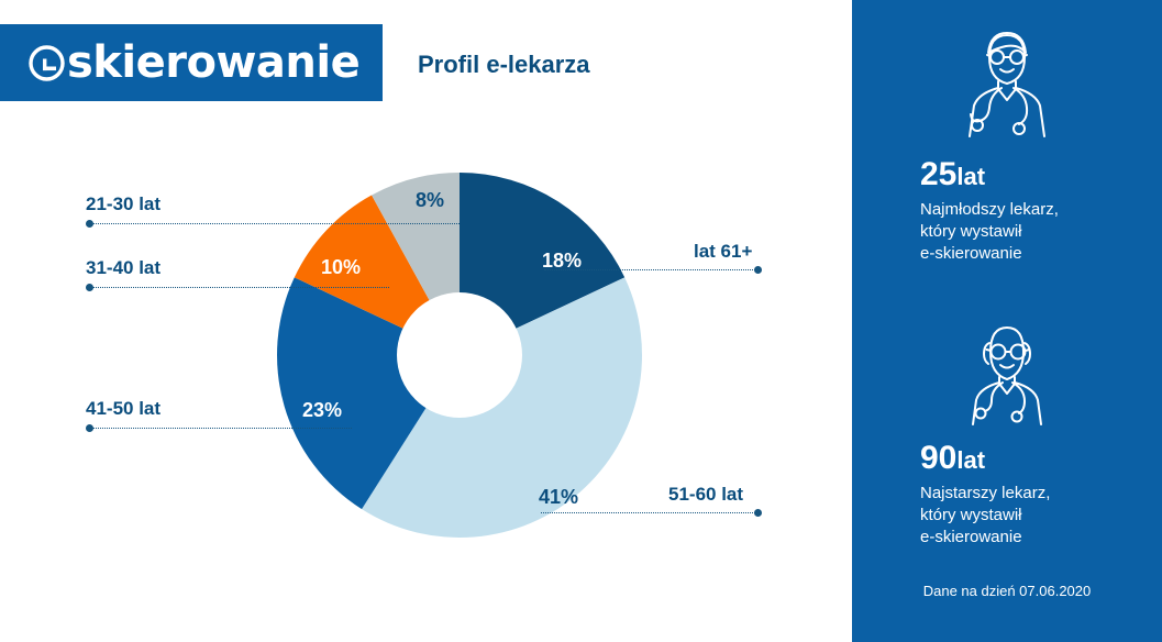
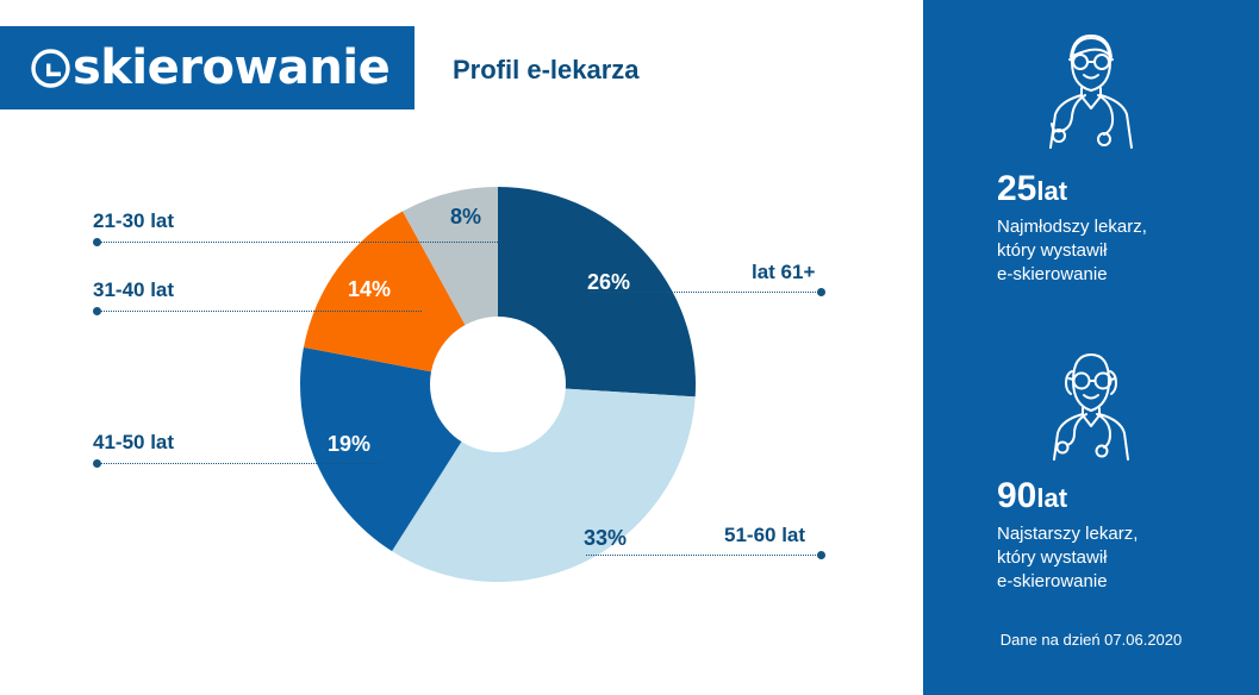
lat 61+: 18% -> 26%
51-60 lat: 41% -> 33%
41-50 lat: 23% -> 19%
31-40 lat: 10% -> 14%
